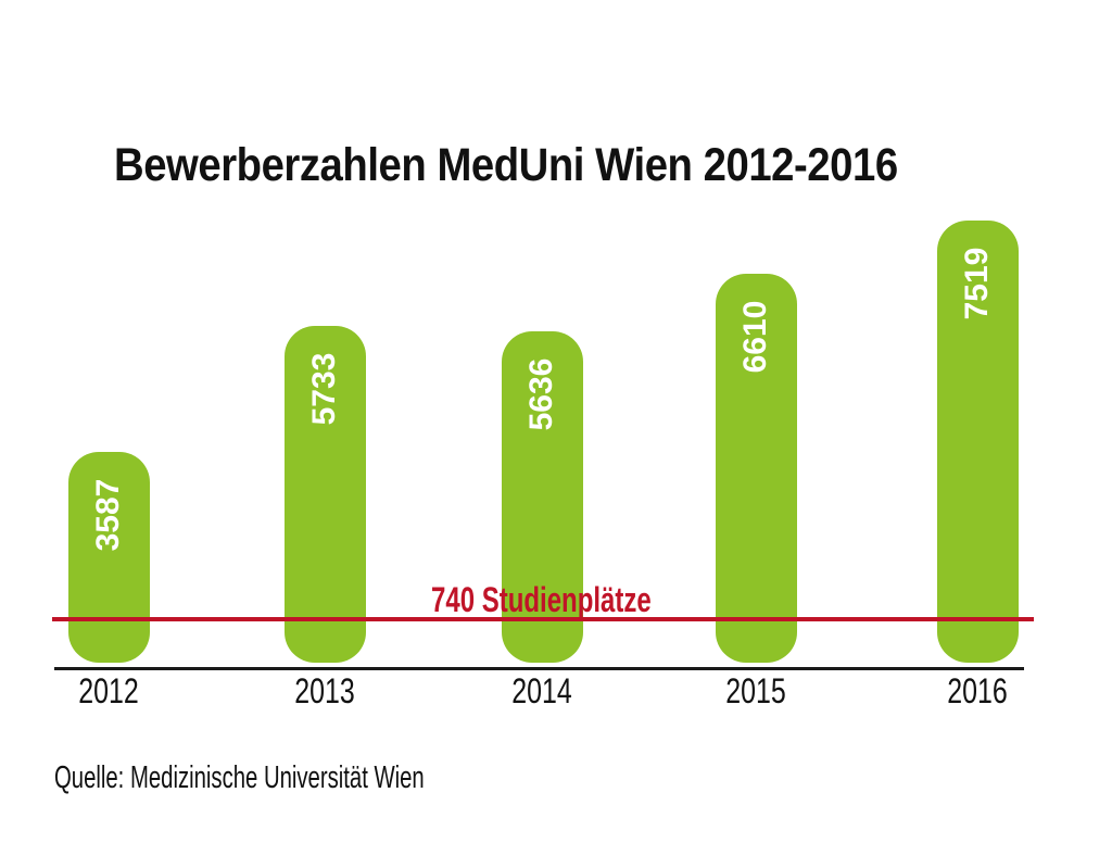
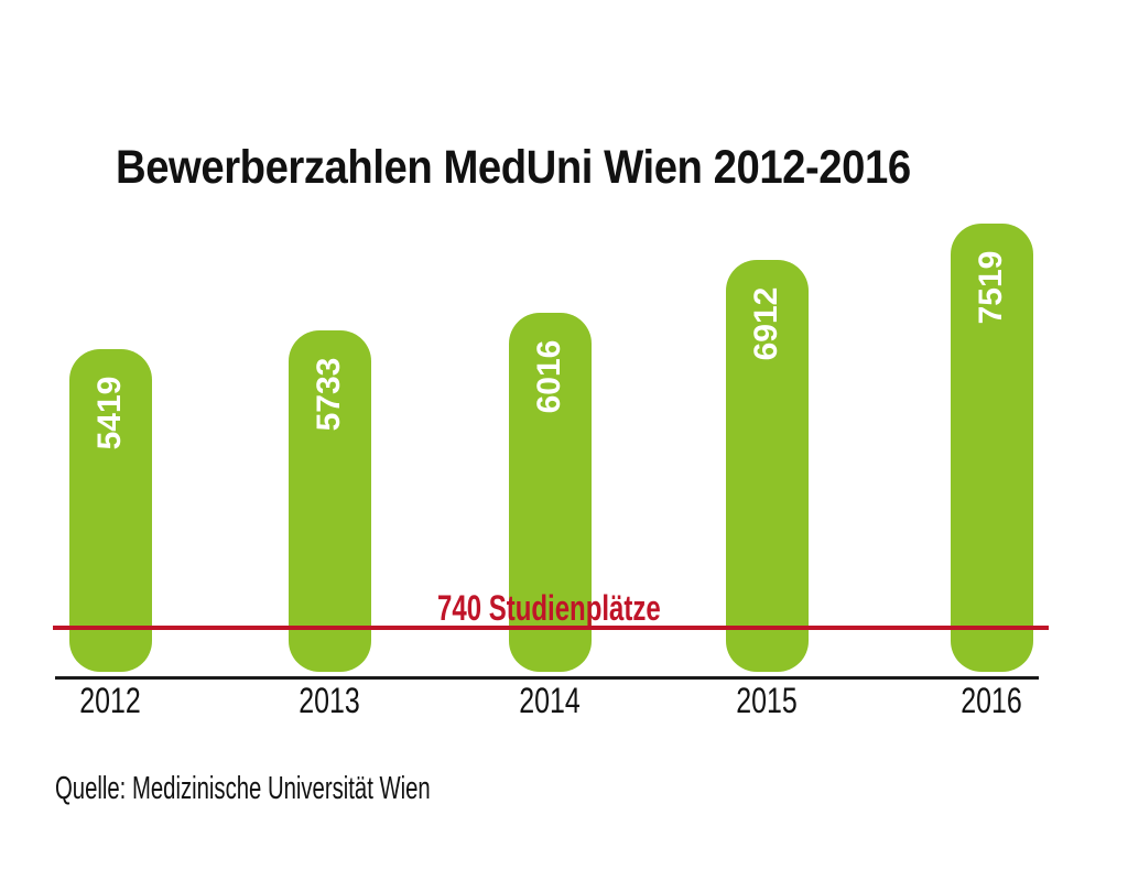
2012: 3587 -> 5419
2014: 5636 -> 6016
2015: 6610 -> 6912
